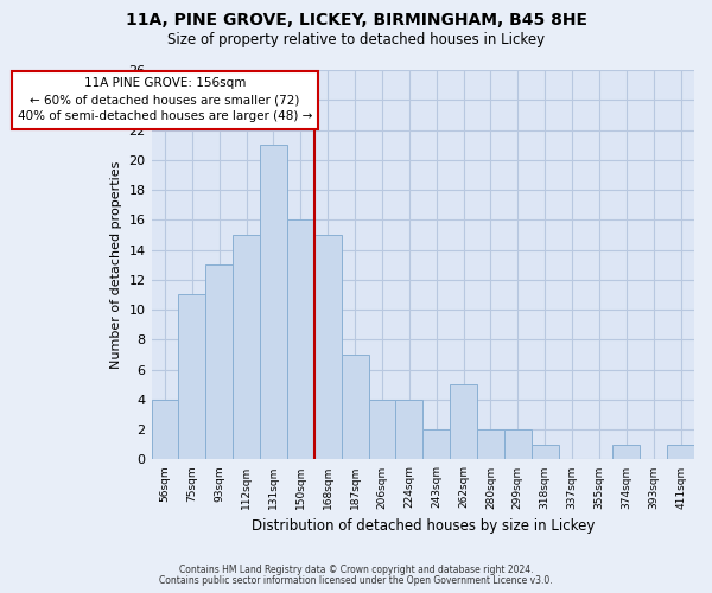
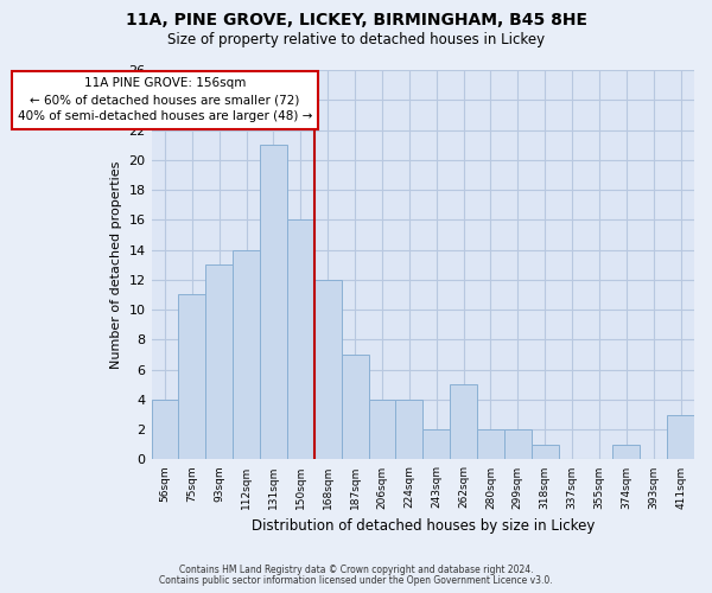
112sqm: 15 -> 14
168sqm: 15 -> 12
411sqm: 1 -> 3
